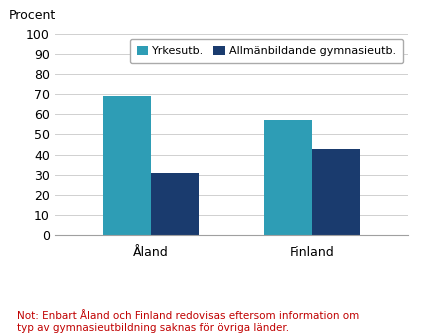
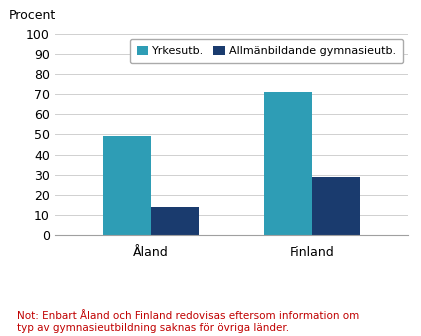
Yrkesutb./Åland: 69 -> 49
Allmänbildande gymnasieutb./Åland: 31 -> 14
Yrkesutb./Finland: 57 -> 71
Allmänbildande gymnasieutb./Finland: 43 -> 29
